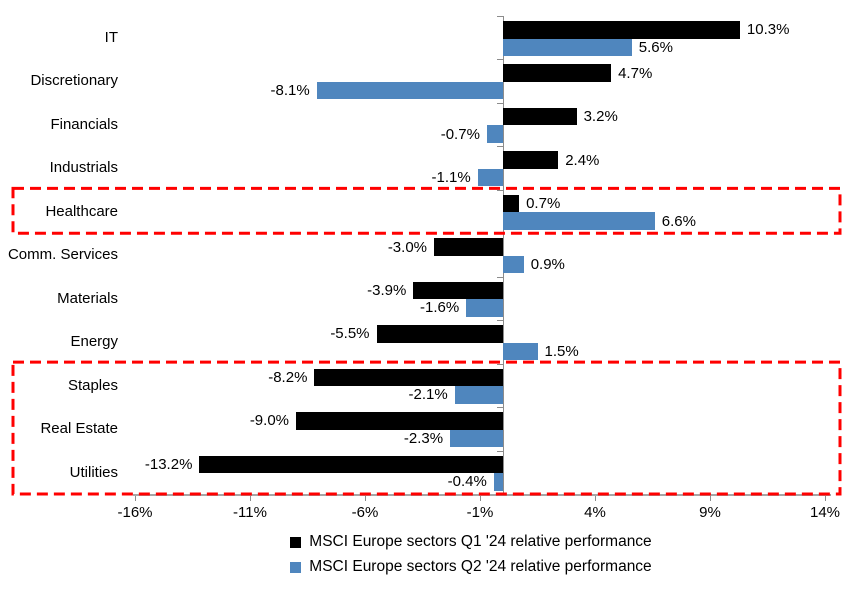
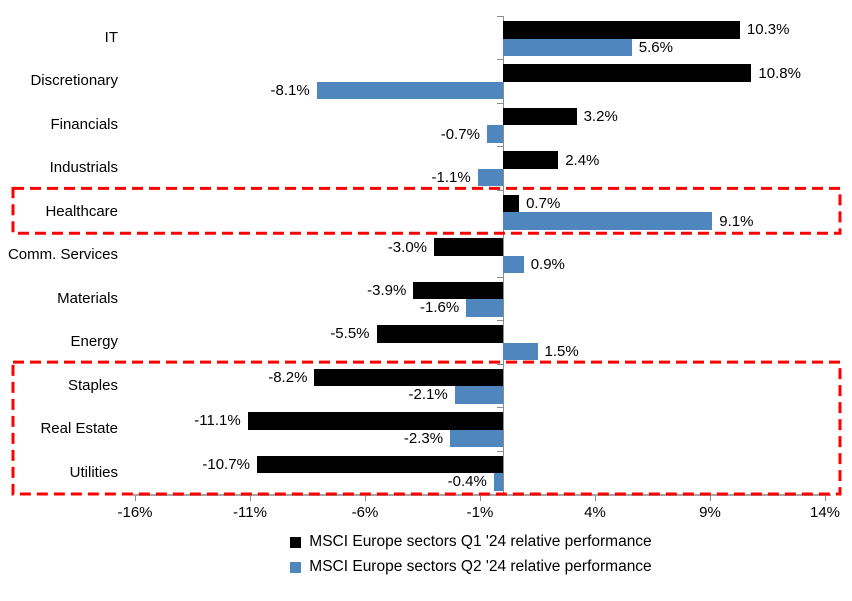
MSCI Europe sectors Q1 '24 relative performance/Discretionary: 4.7% -> 10.8%
MSCI Europe sectors Q2 '24 relative performance/Healthcare: 6.6% -> 9.1%
MSCI Europe sectors Q1 '24 relative performance/Real Estate: -9.0% -> -11.1%
MSCI Europe sectors Q1 '24 relative performance/Utilities: -13.2% -> -10.7%
